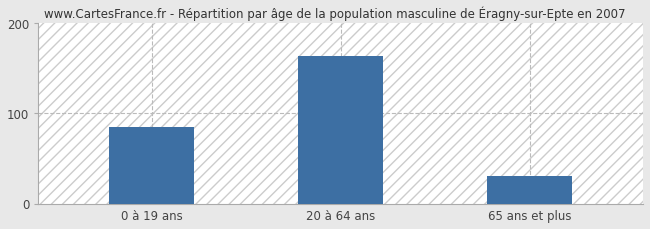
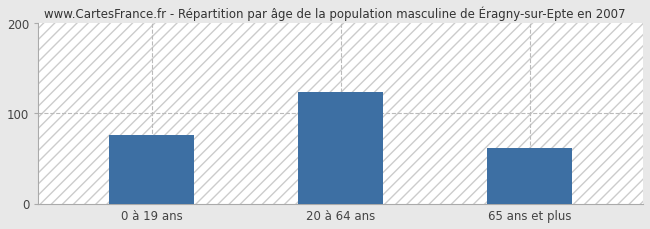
0 à 19 ans: 85 -> 76
20 à 64 ans: 163 -> 124
65 ans et plus: 30 -> 62
